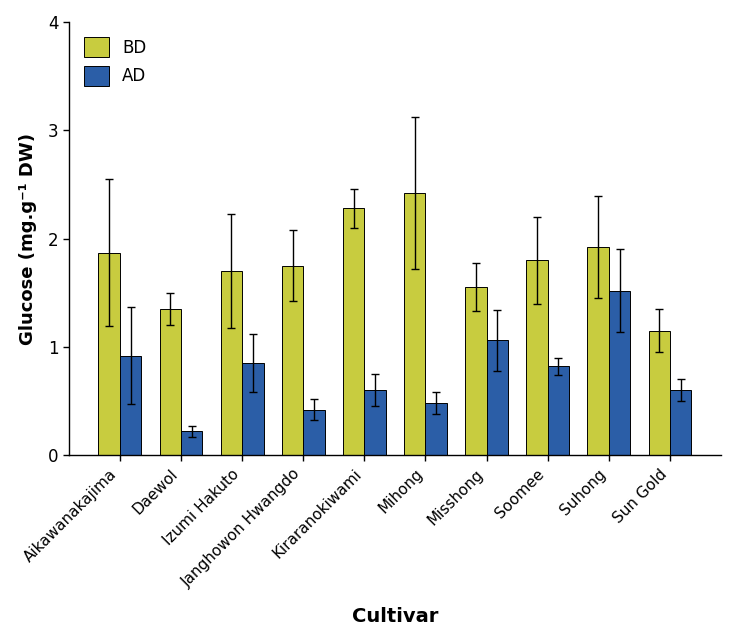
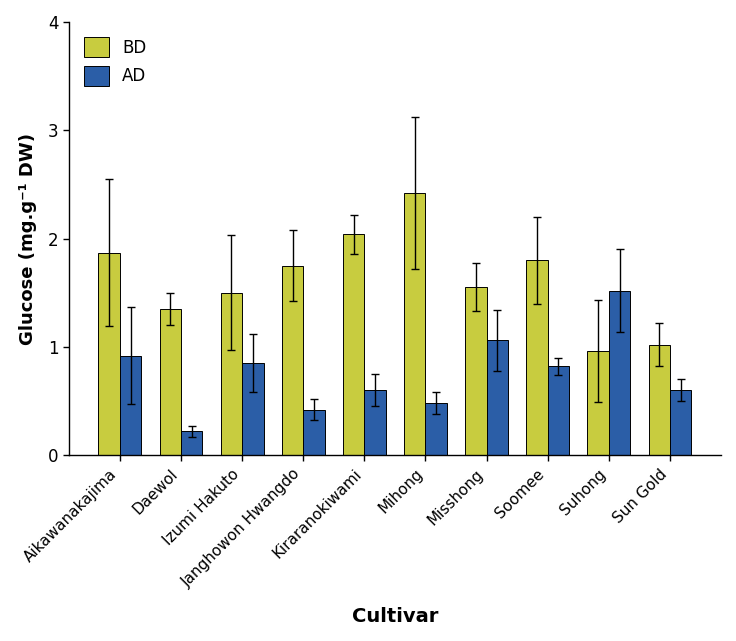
BD/Izumi Hakuto: 1.70 -> 1.50
BD/Kiraranokiwami: 2.28 -> 2.04
BD/Suhong: 1.92 -> 0.96
BD/Sun Gold: 1.15 -> 1.02
